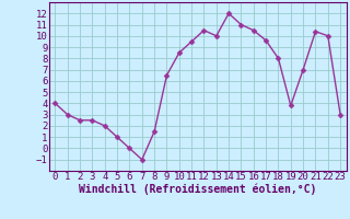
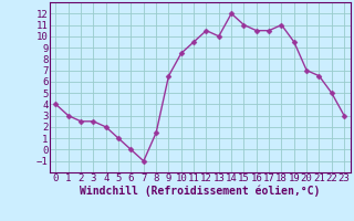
17: 9.6 -> 10.5
18: 8.0 -> 11.0
19: 3.8 -> 9.5
21: 10.4 -> 6.5
22: 10.0 -> 5.0
